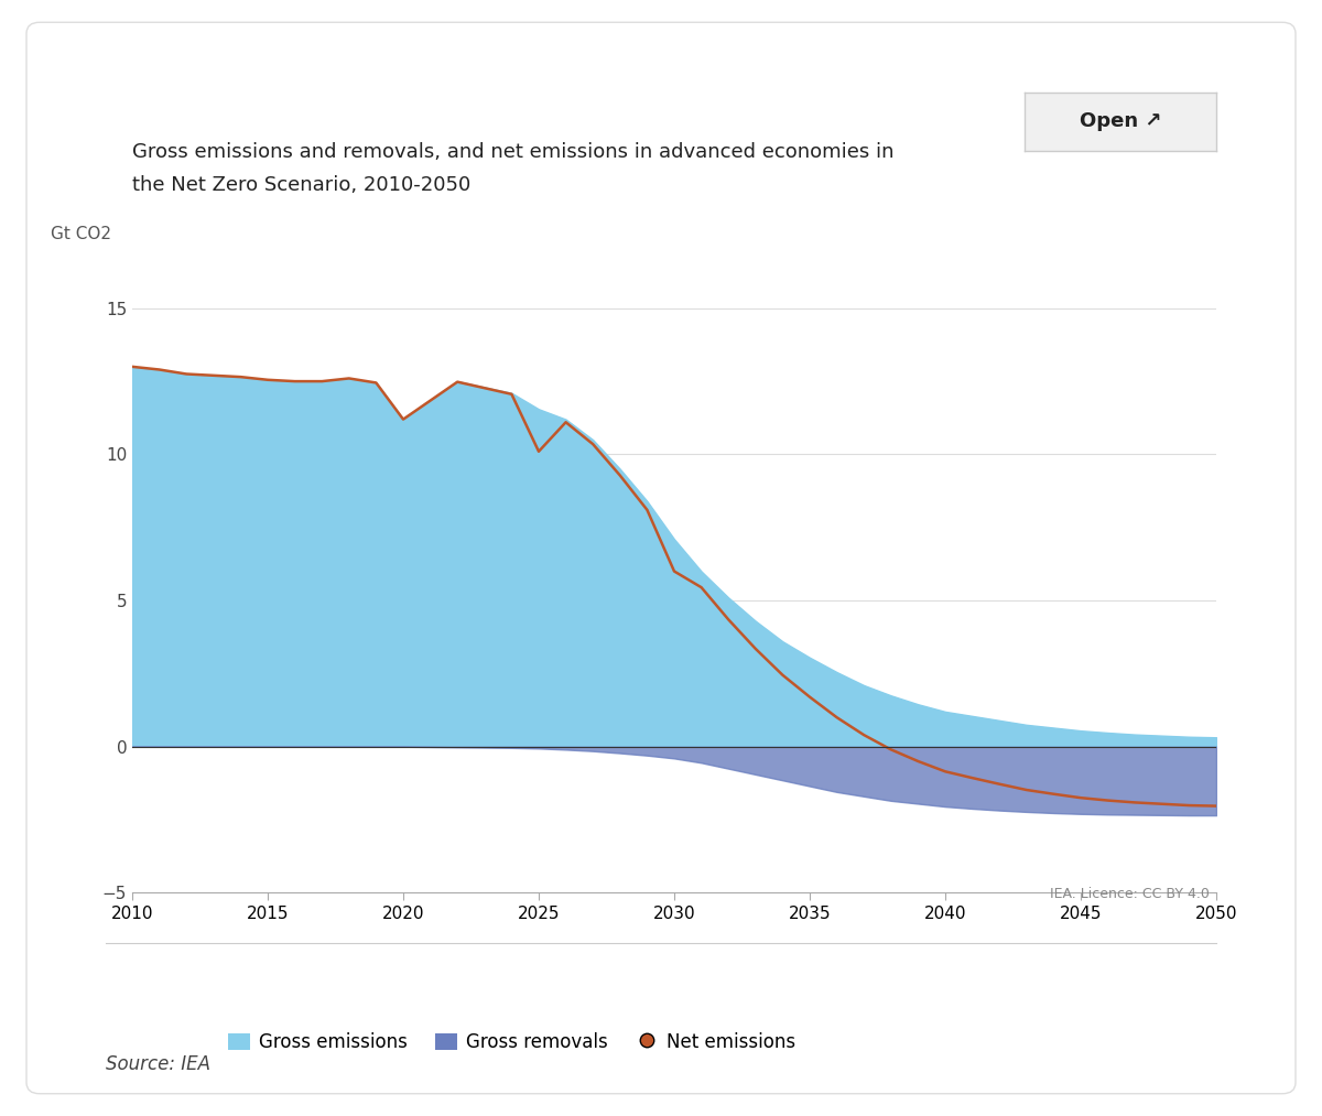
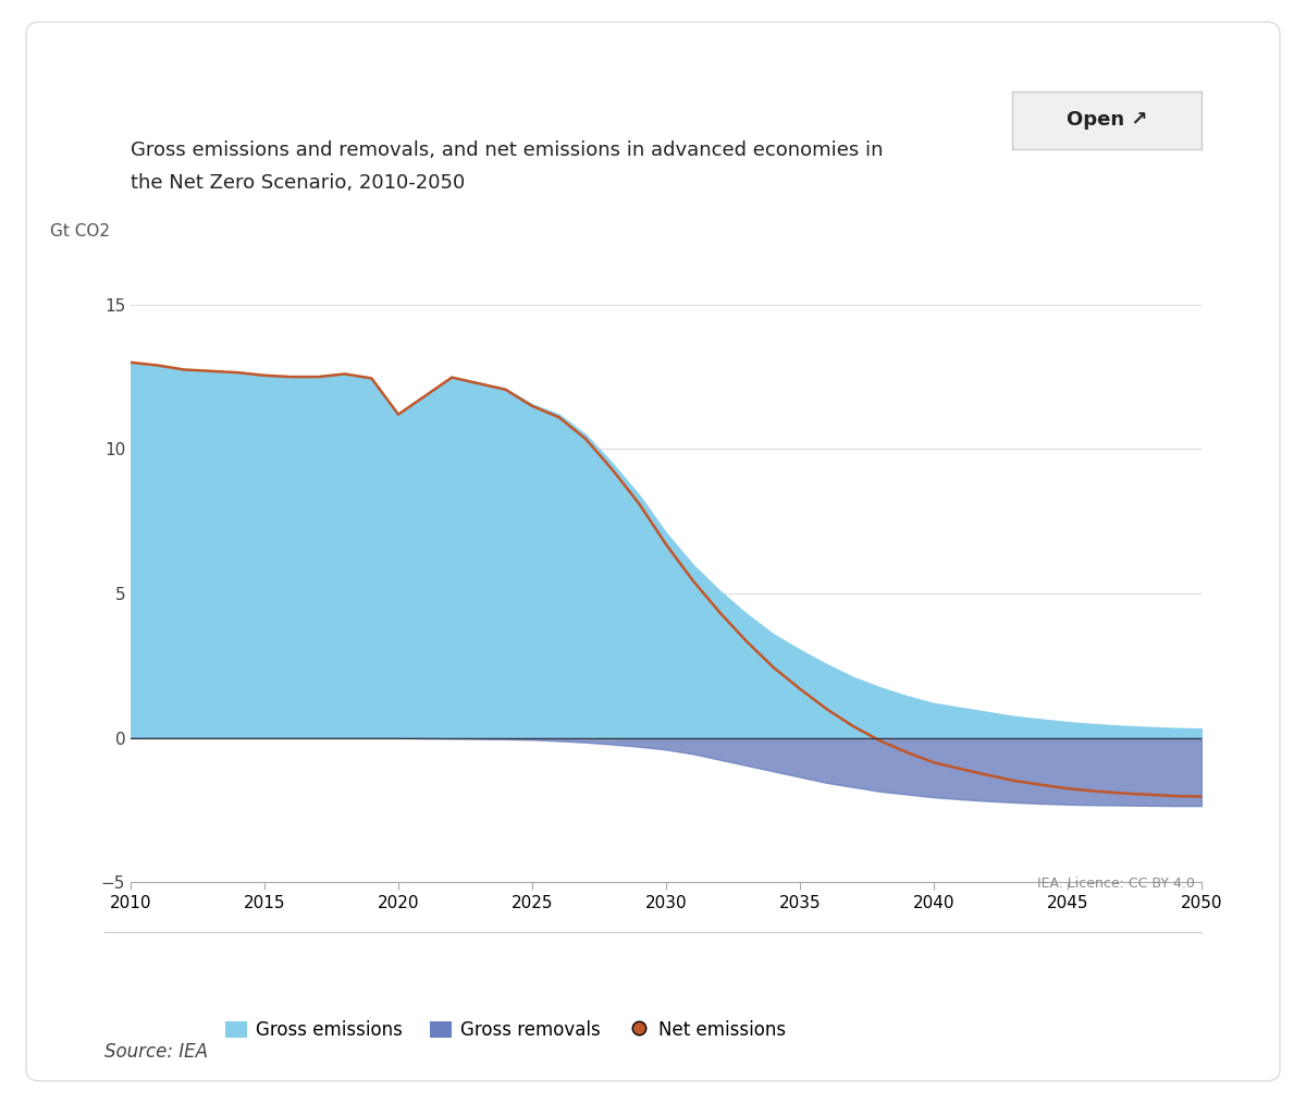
Net emissions/2025: 10.10 -> 11.49
Net emissions/2030: 6.00 -> 6.70
